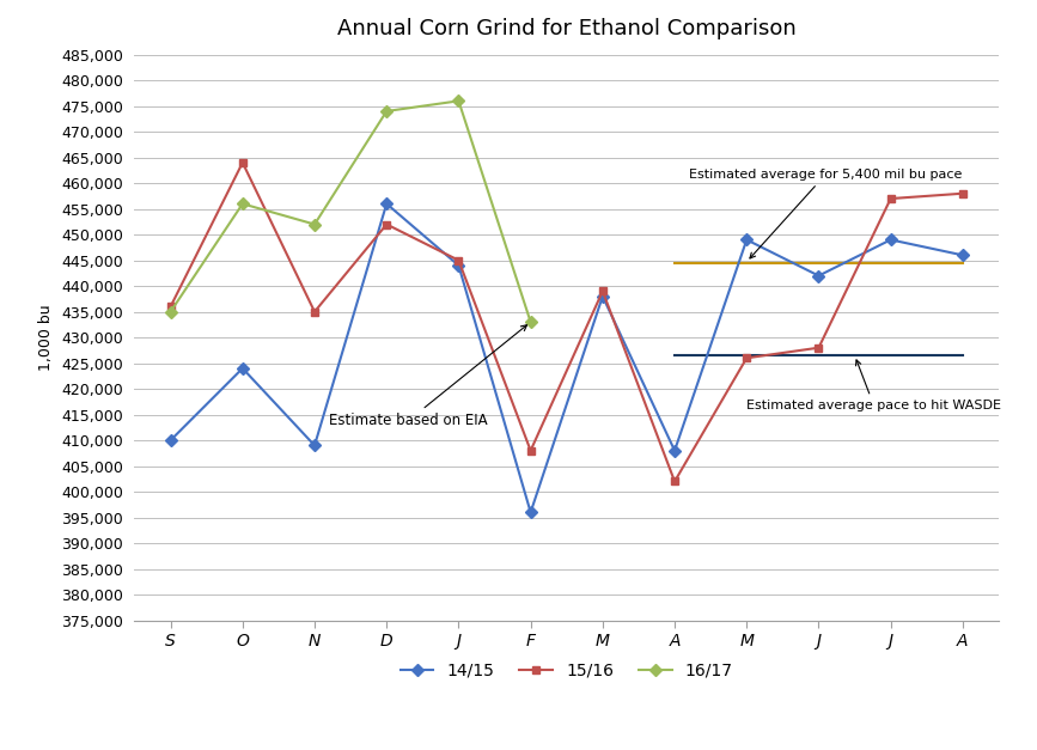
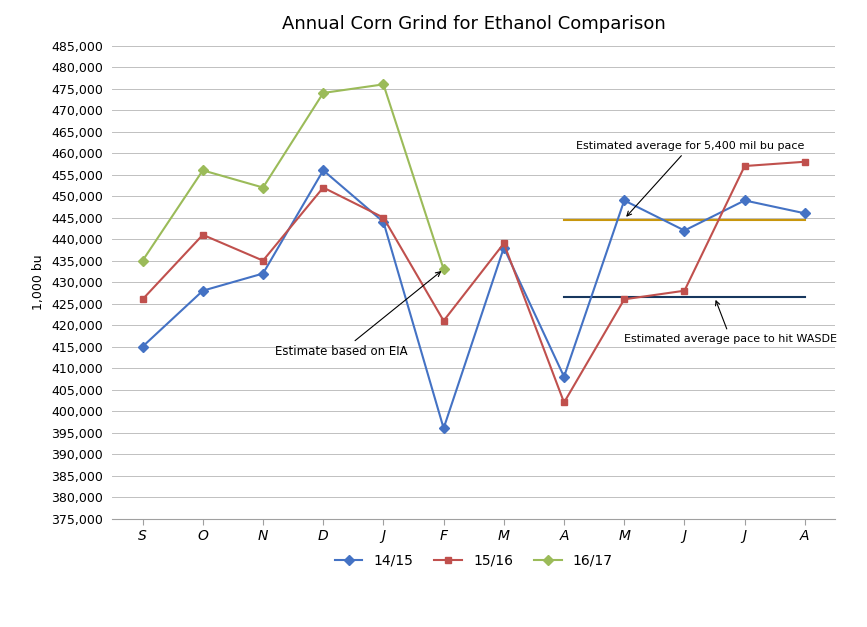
14/15/S: 410,000 -> 415,000
15/16/S: 436,000 -> 426,000
14/15/O: 424,000 -> 428,000
15/16/O: 464,000 -> 441,000
14/15/N: 409,000 -> 432,000
15/16/F: 408,000 -> 421,000
